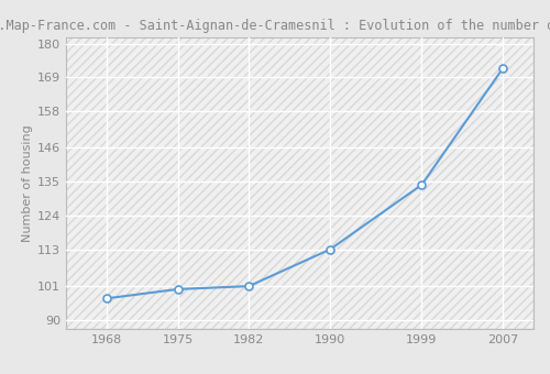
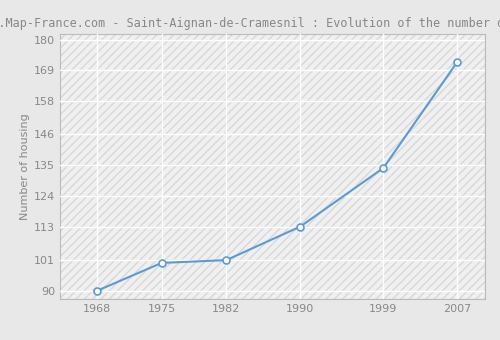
1968: 97 -> 90
